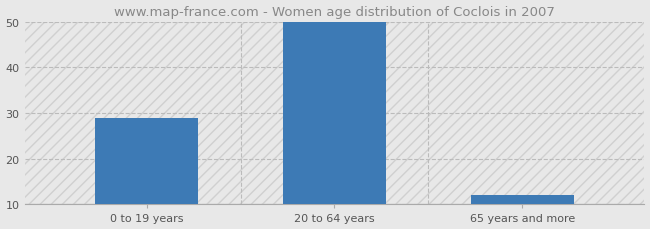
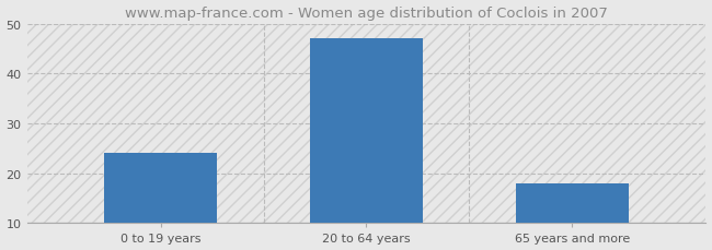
0 to 19 years: 29 -> 24
20 to 64 years: 50 -> 47
65 years and more: 12 -> 18
